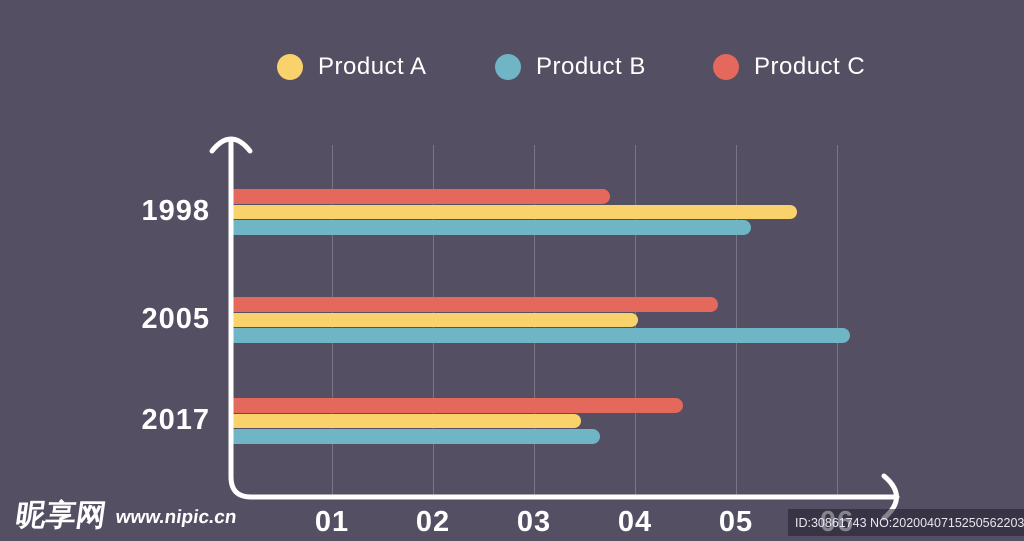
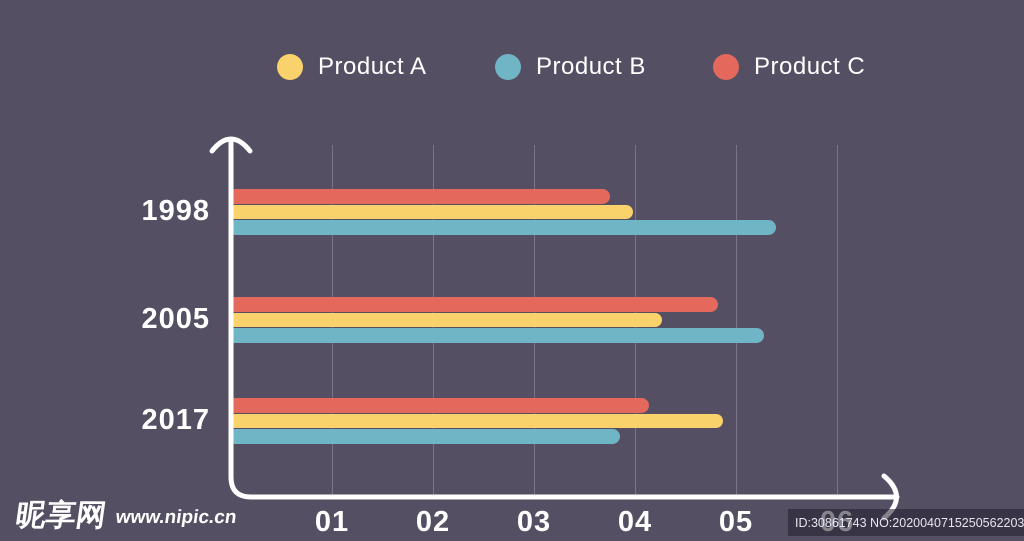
Product A/1998: 5.60 -> 3.98
Product B/1998: 5.15 -> 5.40
Product A/2005: 4.03 -> 4.27
Product B/2005: 6.13 -> 5.28
Product A/2017: 3.47 -> 4.87
Product B/2017: 3.65 -> 3.85
Product C/2017: 4.48 -> 4.14
